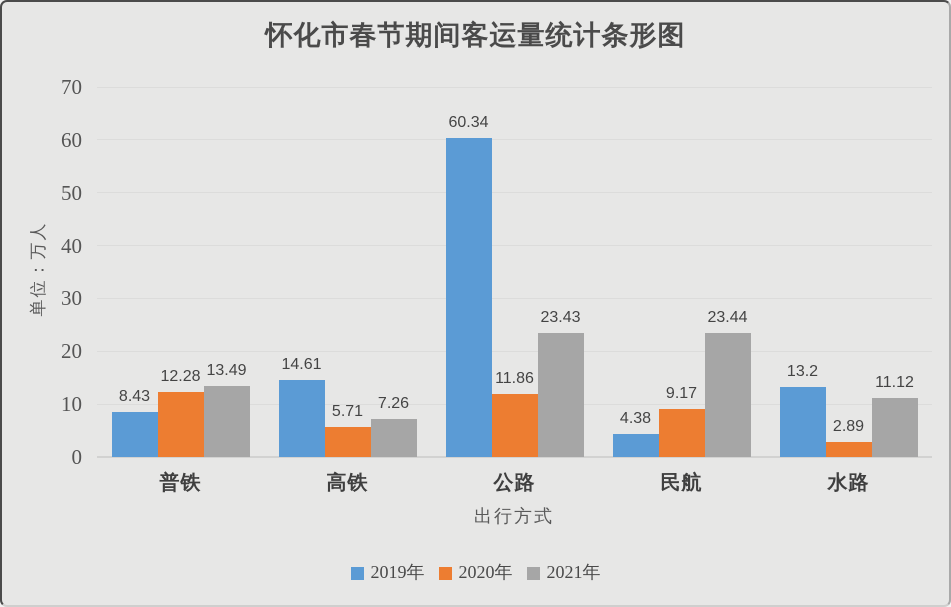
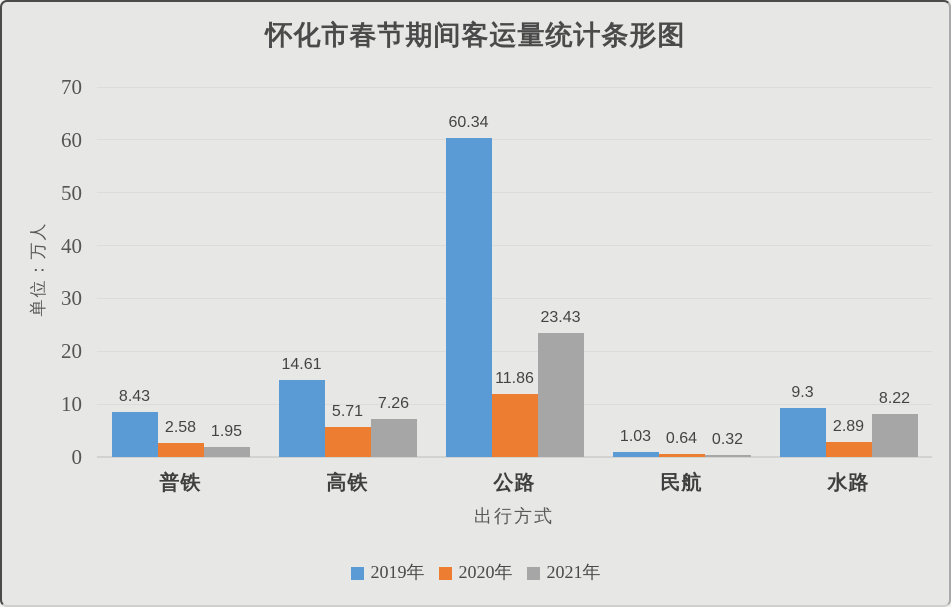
2020年/普铁: 12.28 -> 2.58
2021年/普铁: 13.49 -> 1.95
2019年/民航: 4.38 -> 1.03
2020年/民航: 9.17 -> 0.64
2021年/民航: 23.44 -> 0.32
2019年/水路: 13.2 -> 9.3
2021年/水路: 11.12 -> 8.22
